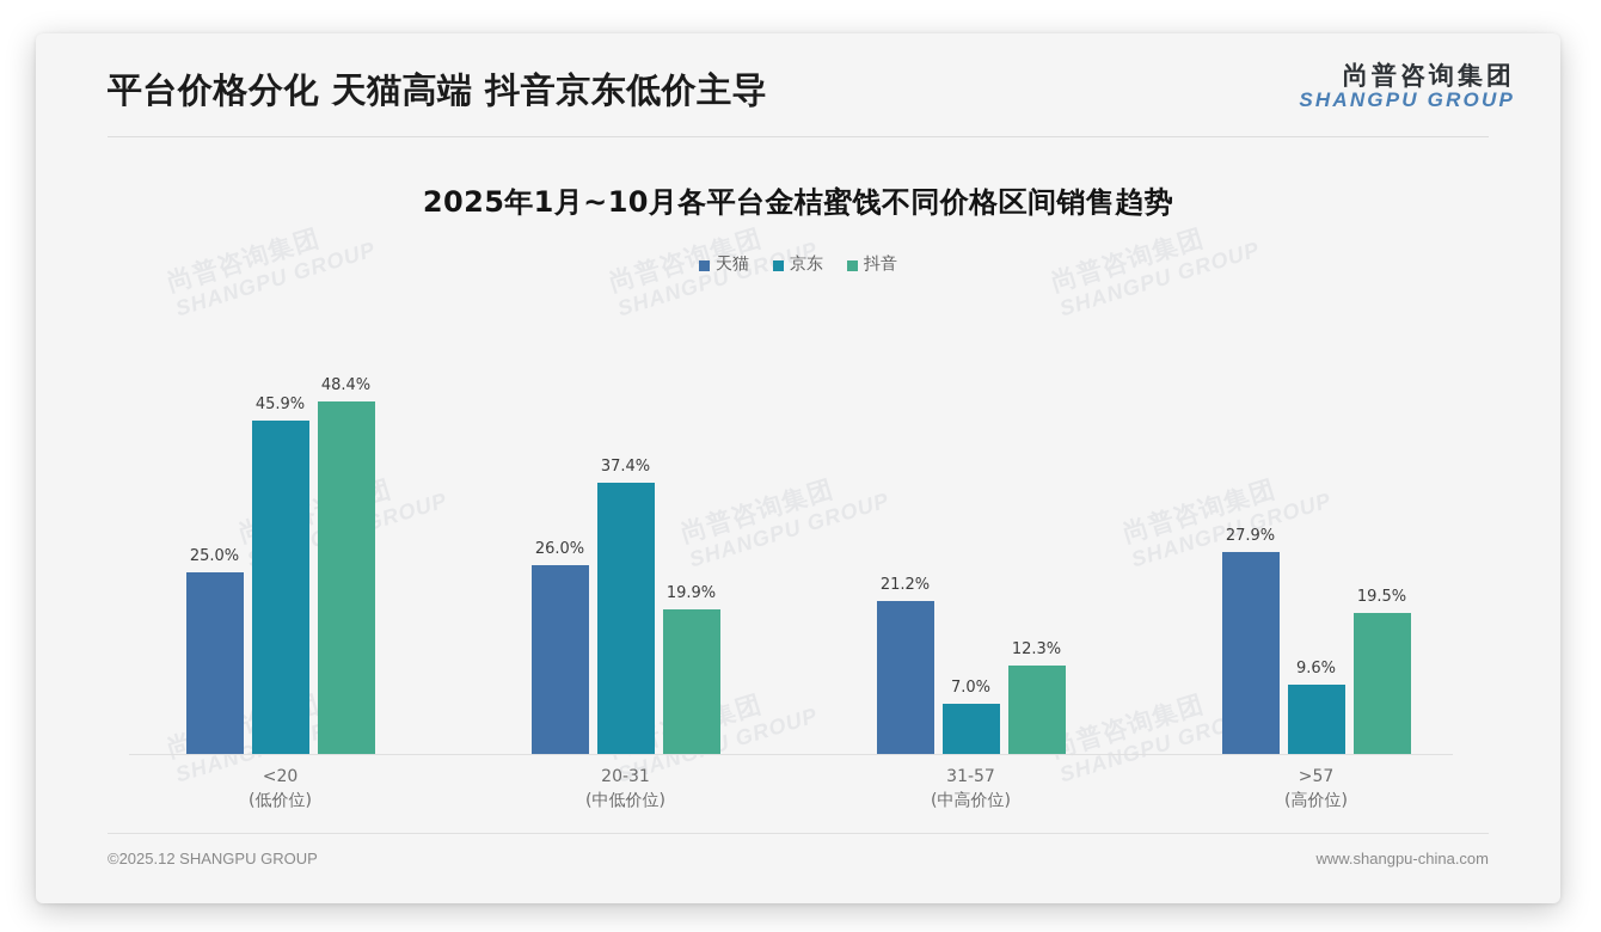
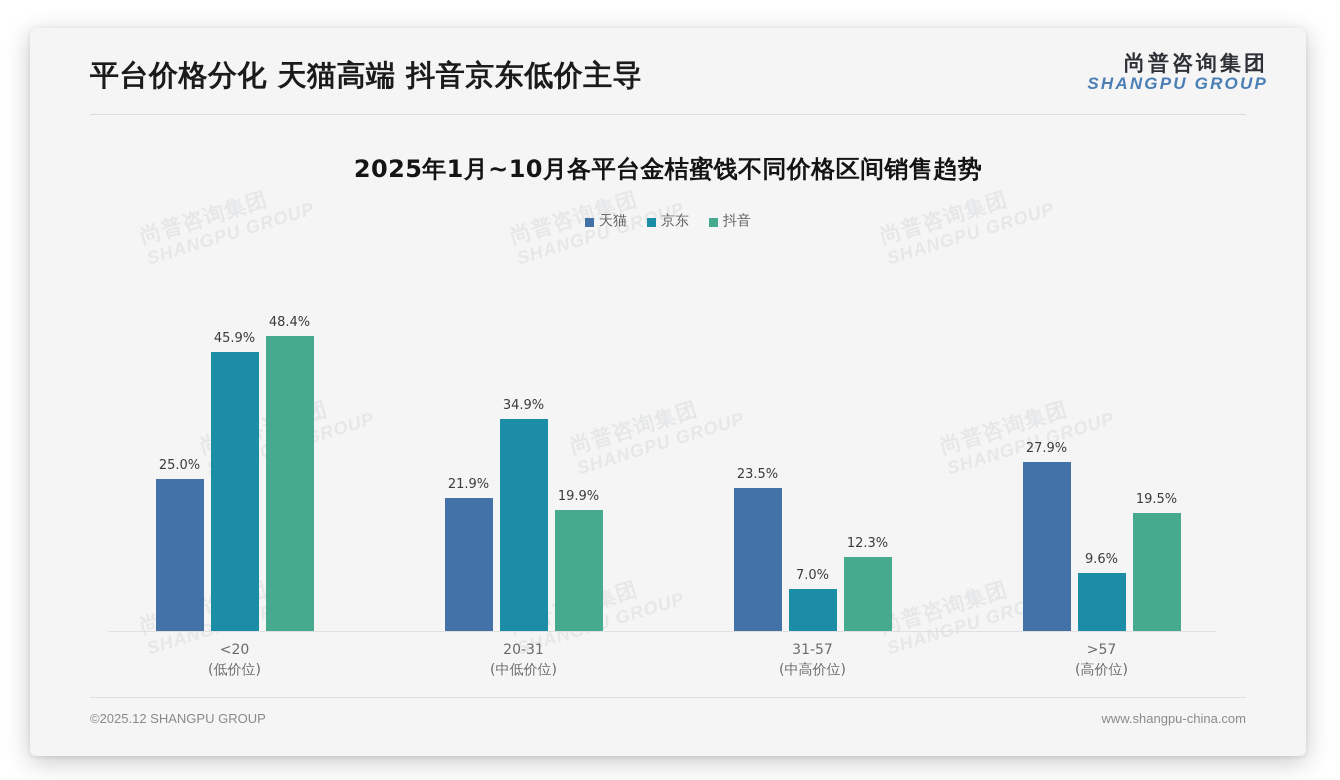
天猫/20-31: 26.0% -> 21.9%
京东/20-31: 37.4% -> 34.9%
天猫/31-57: 21.2% -> 23.5%
